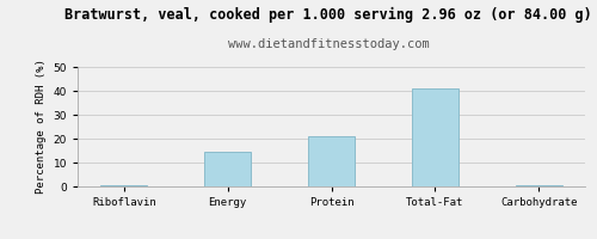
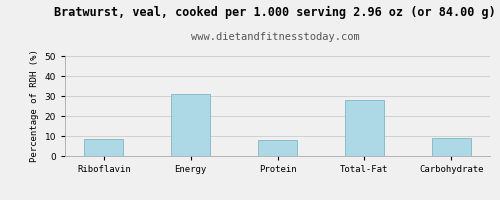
Riboflavin: 0.3 -> 8.5
Energy: 14.5 -> 31.0
Protein: 21.0 -> 8.0
Total-Fat: 41.0 -> 28.0
Carbohydrate: 0.3 -> 9.0
